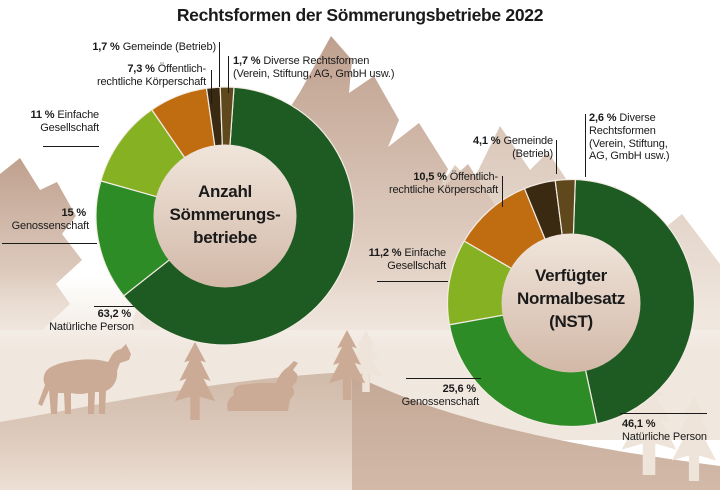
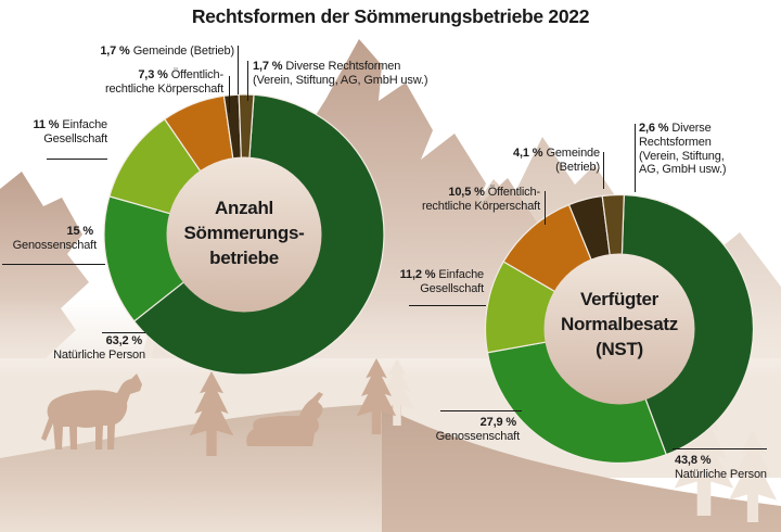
Verfügter Normalbesatz (NST)/Natürliche Person: 46,1 -> 43,8
Verfügter Normalbesatz (NST)/Genossenschaft: 25,6 -> 27,9
